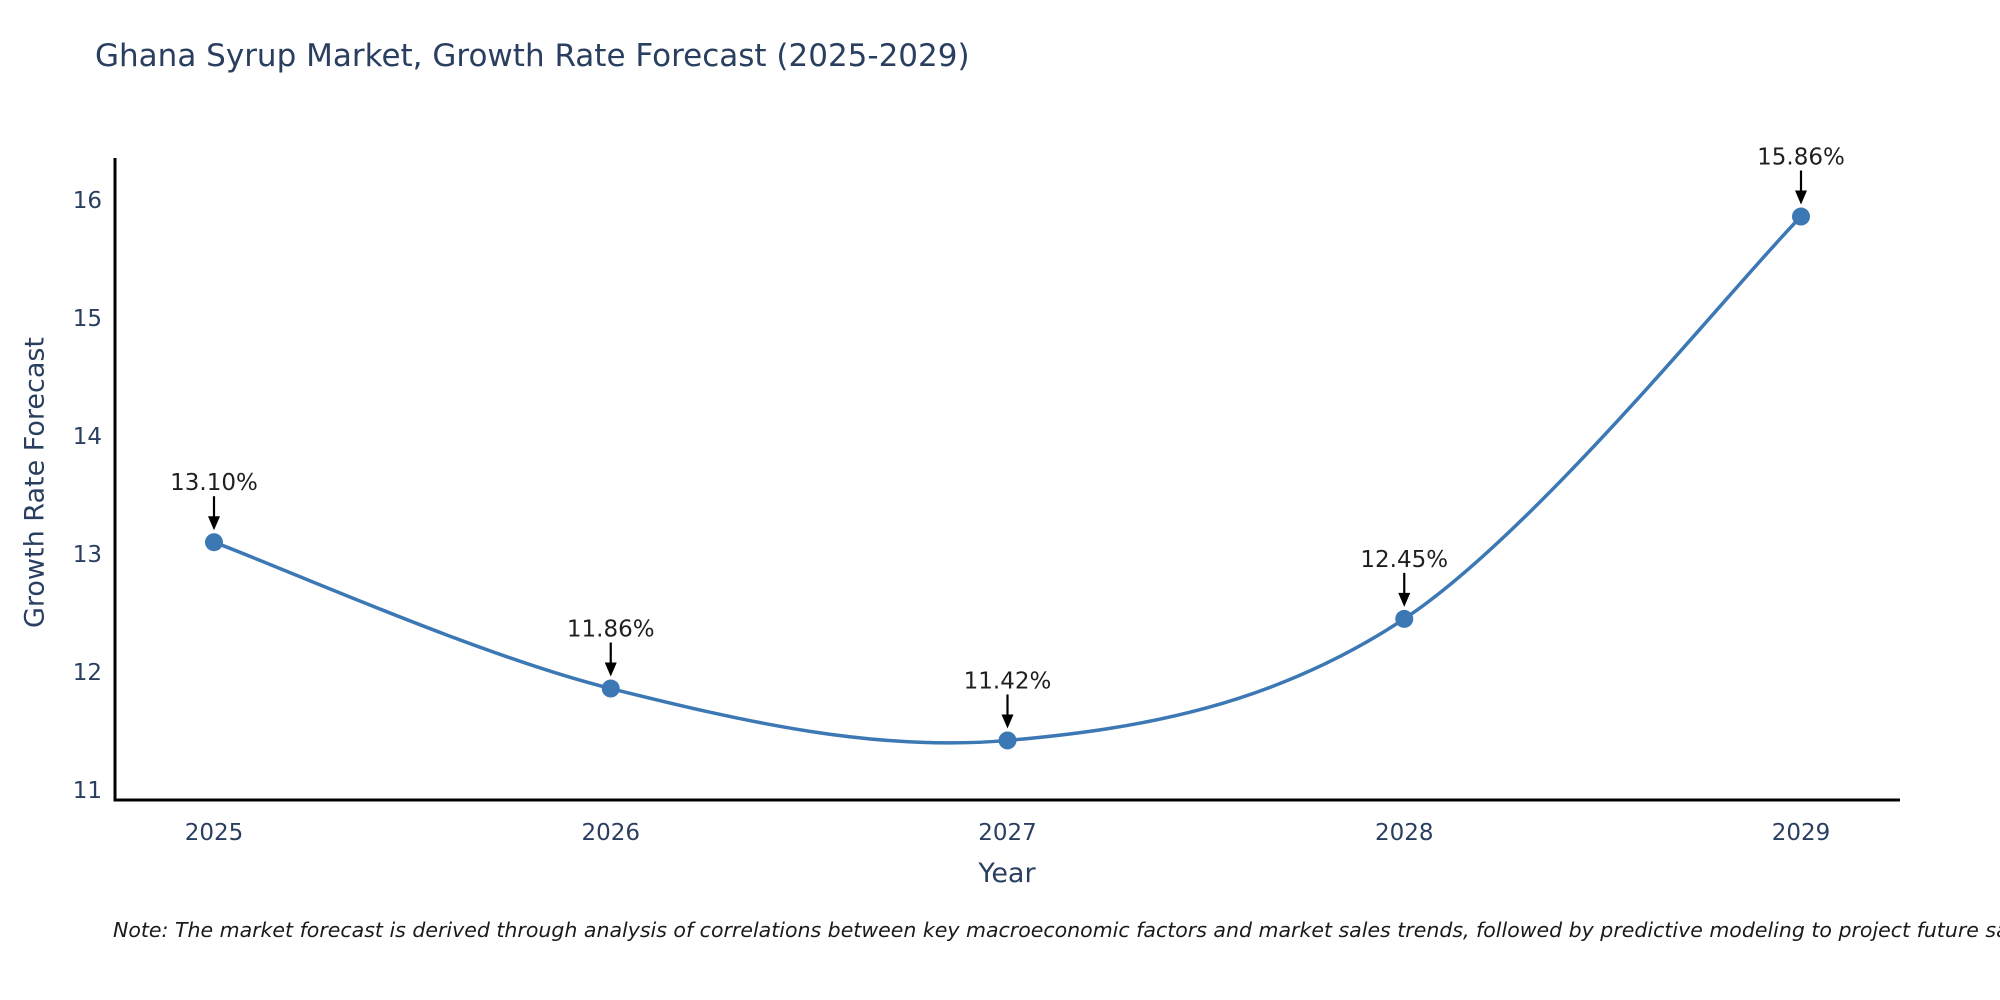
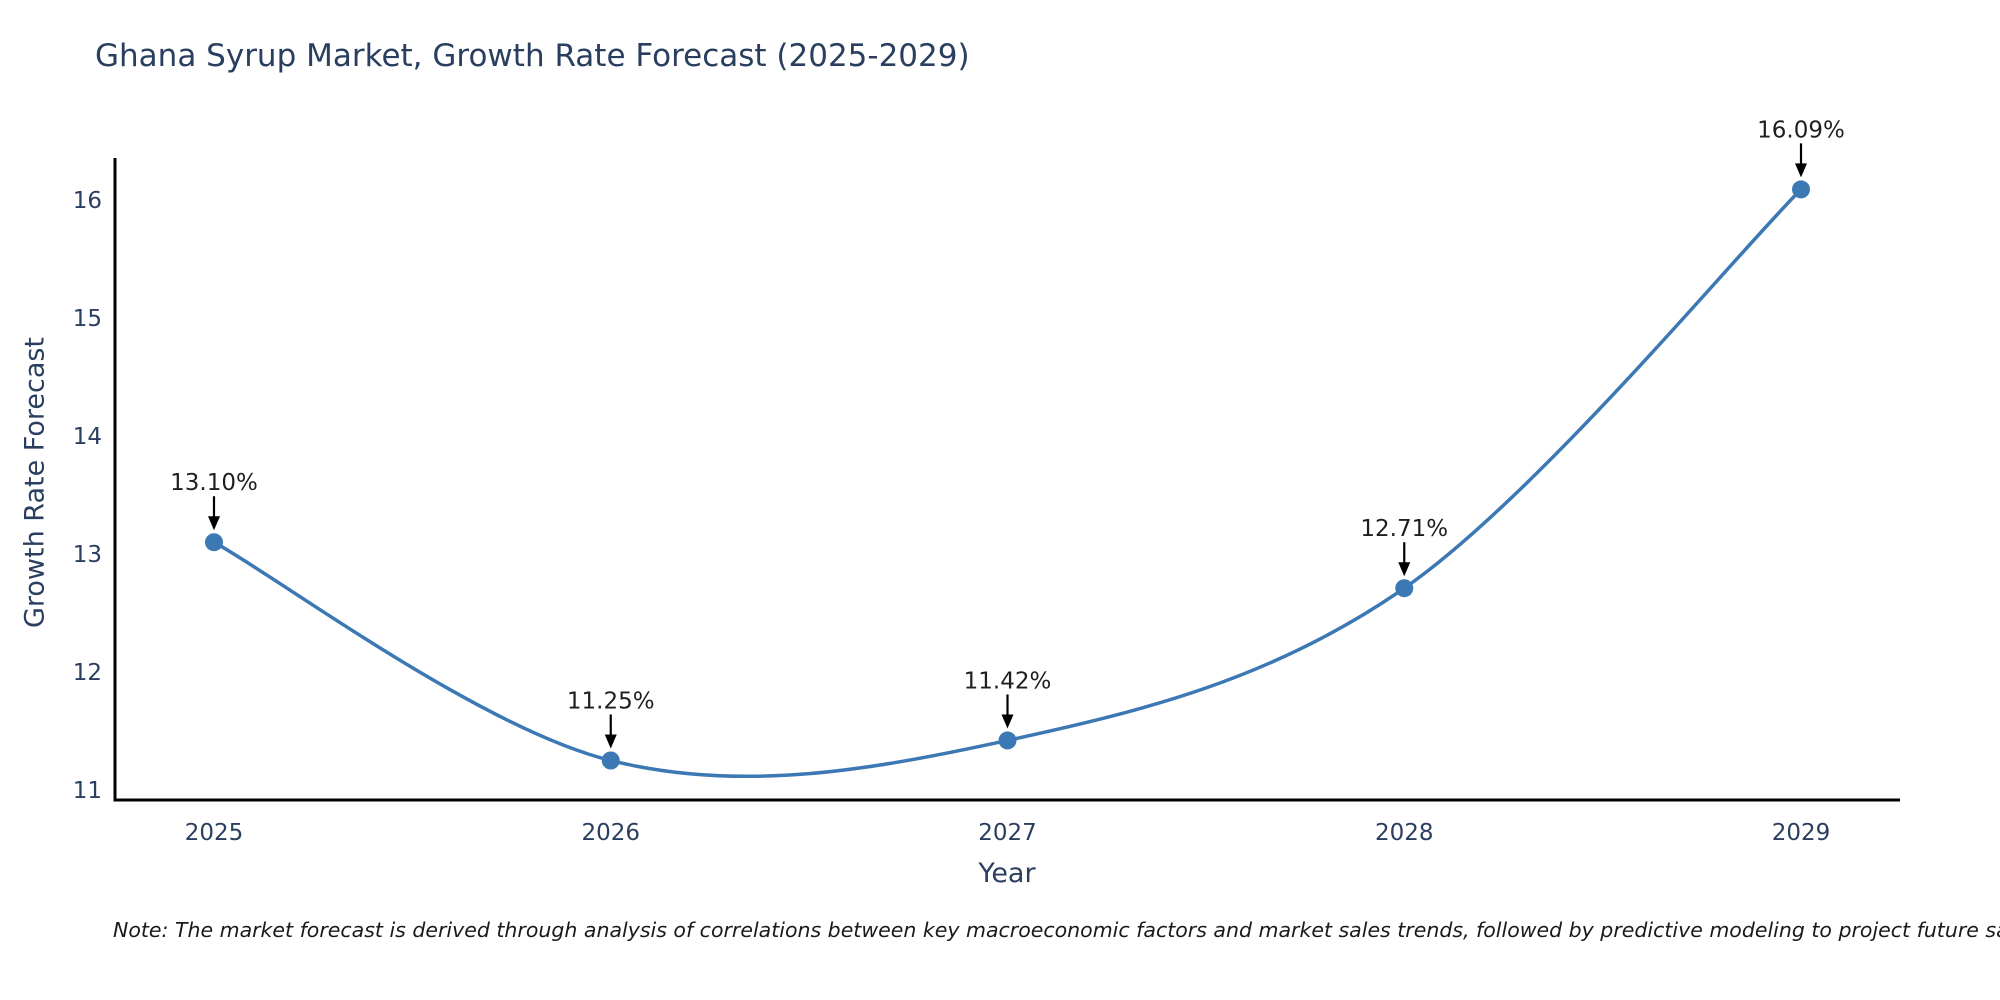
2026: 11.86% -> 11.25%
2028: 12.45% -> 12.71%
2029: 15.86% -> 16.09%
